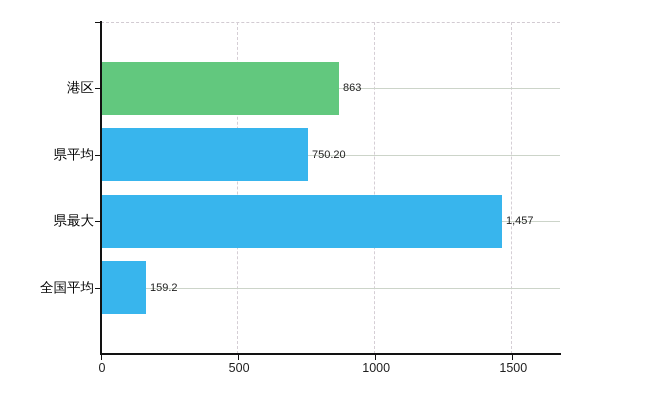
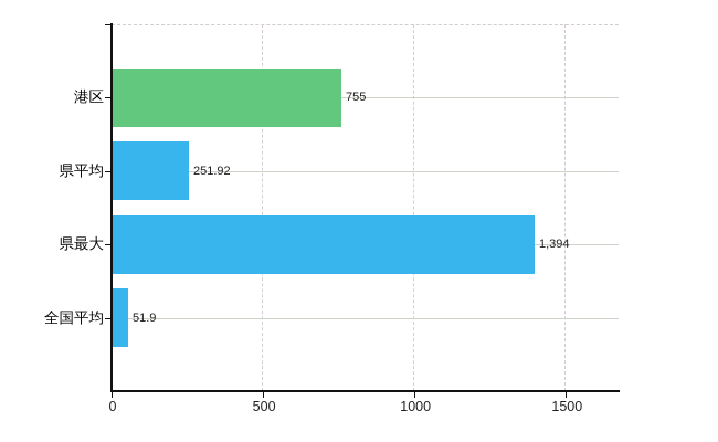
港区: 863 -> 755
県平均: 750.20 -> 251.92
県最大: 1,457 -> 1,394
全国平均: 159.2 -> 51.9
